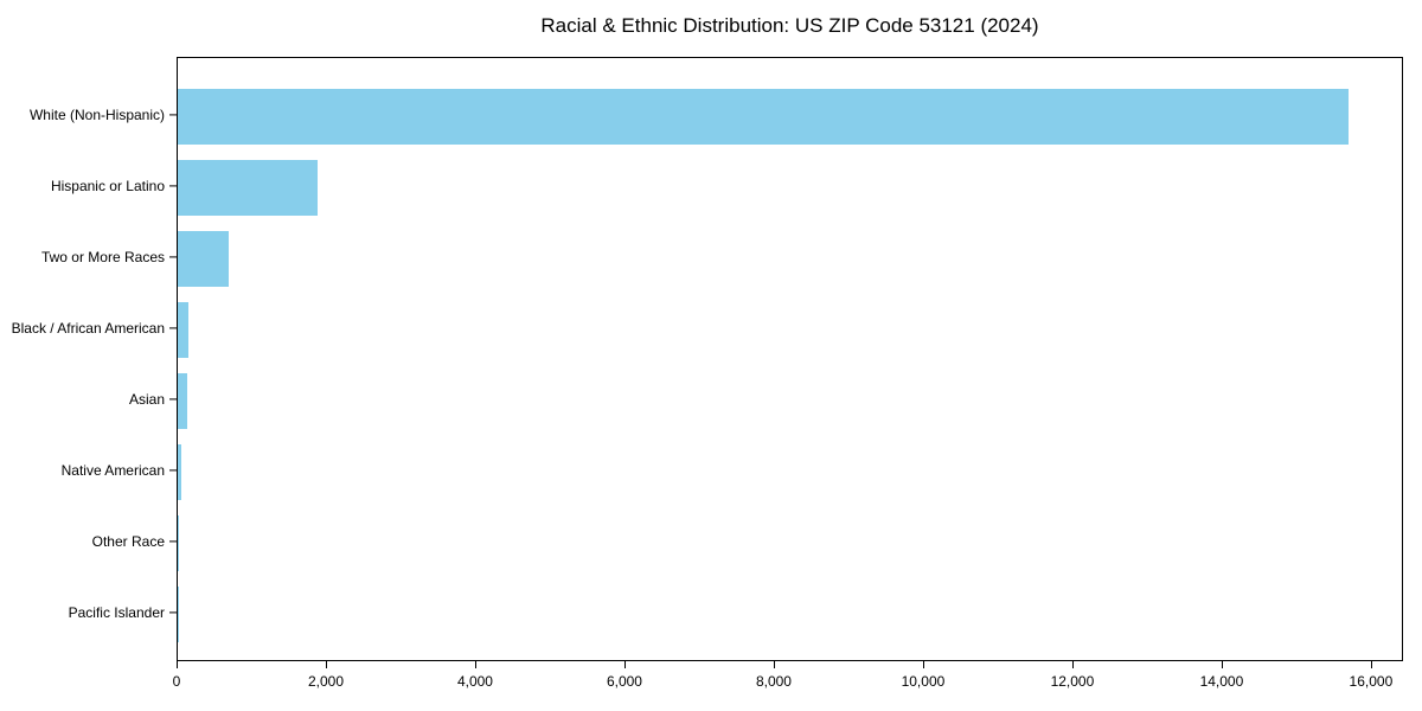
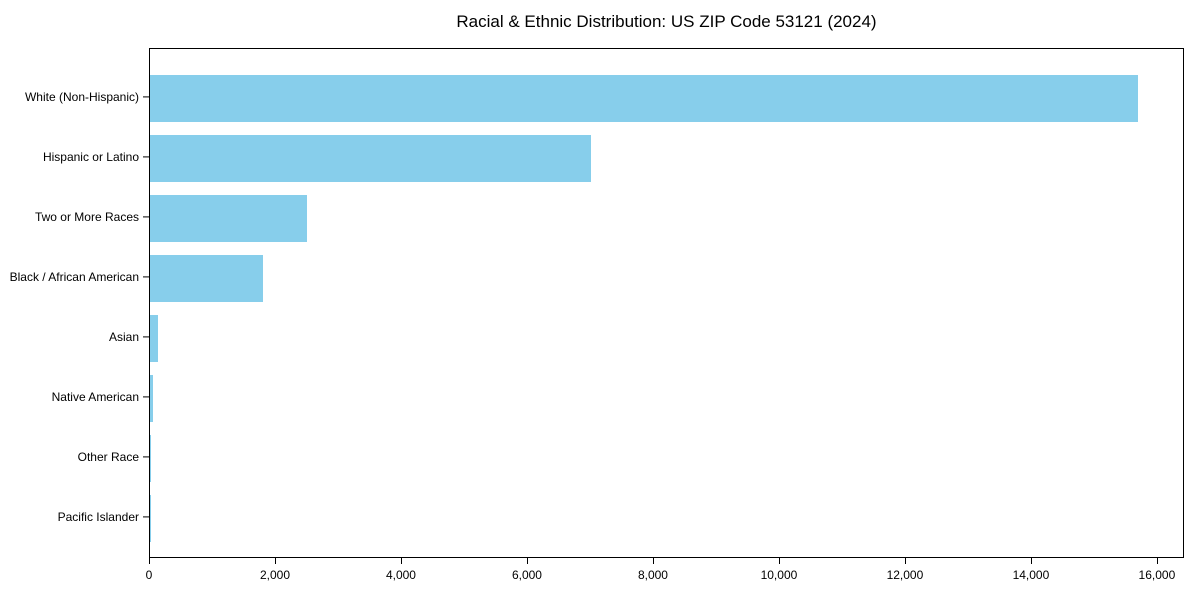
Hispanic or Latino: 1900 -> 7000
Two or More Races: 700 -> 2500
Black / African American: 200 -> 1800
